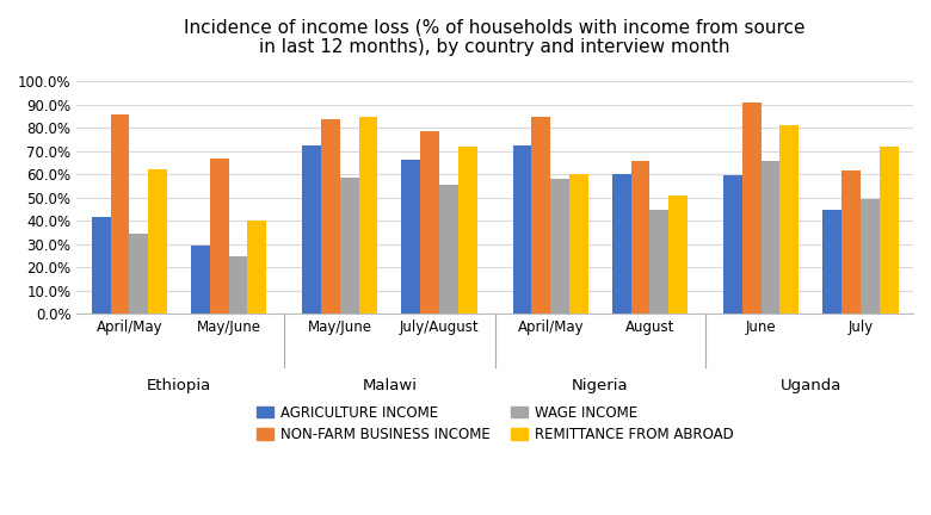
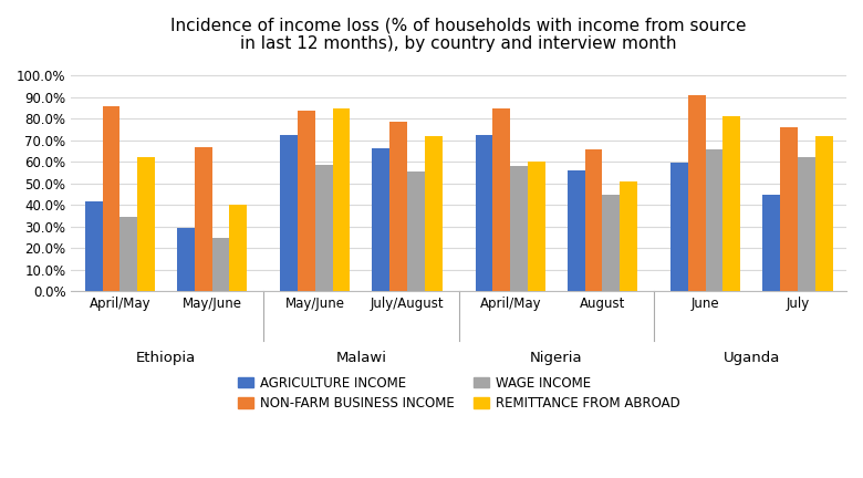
AGRICULTURE INCOME/August: 60% -> 56%
NON-FARM BUSINESS INCOME/July: 61% -> 76%
WAGE INCOME/July: 49% -> 62%
